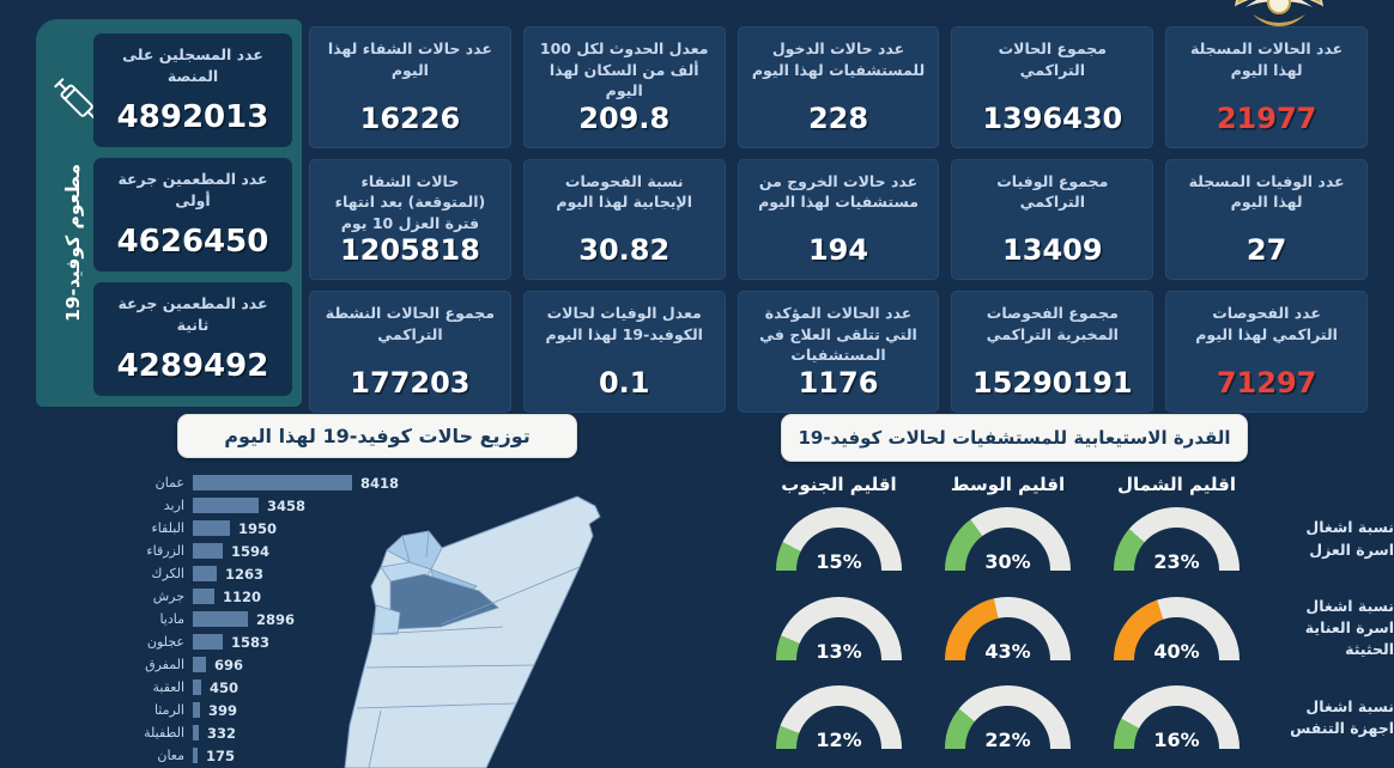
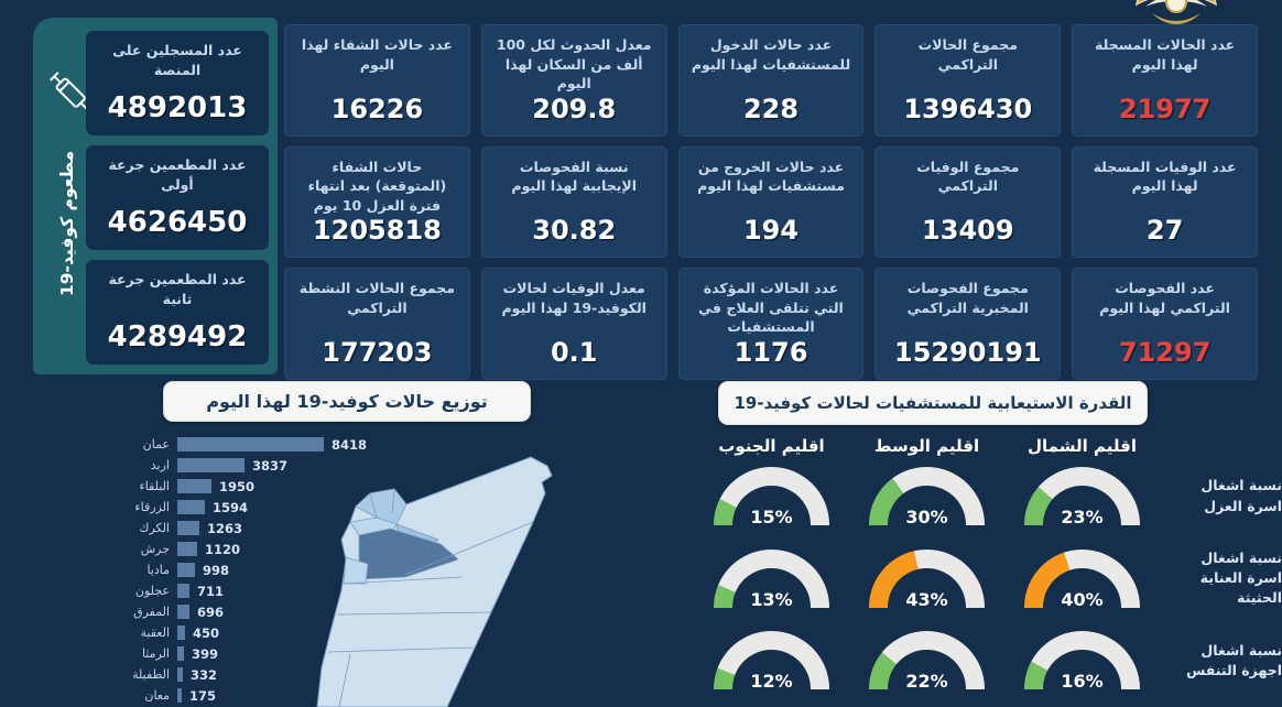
توزيع حالات كوفيد-19 لهذا اليوم/اربد: 3458 -> 3837
توزيع حالات كوفيد-19 لهذا اليوم/ماديا: 2896 -> 998
توزيع حالات كوفيد-19 لهذا اليوم/عجلون: 1583 -> 711
